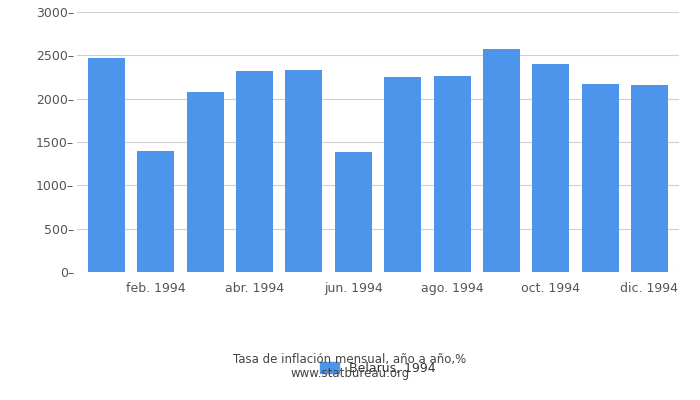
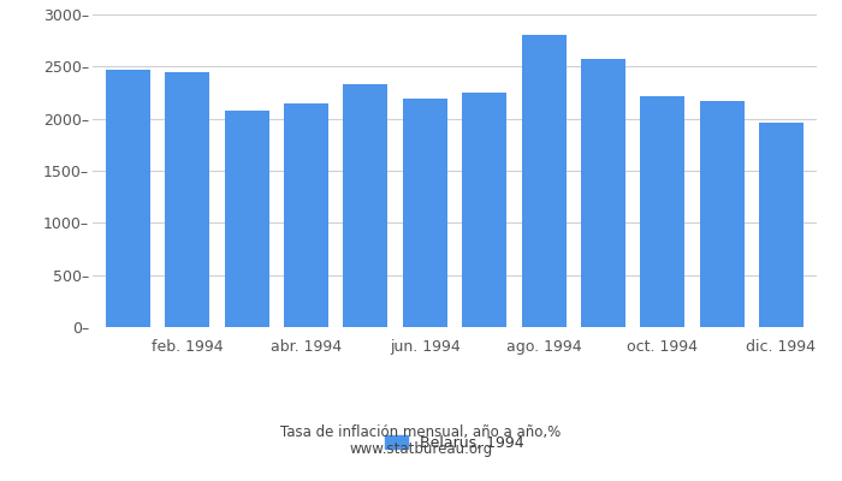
feb. 1994: 1400– -> 2450–
abr. 1994: 2320– -> 2150–
jun. 1994: 1380– -> 2190–
ago. 1994: 2260– -> 2800–
oct. 1994: 2400– -> 2220–
dic. 1994: 2160– -> 1960–
